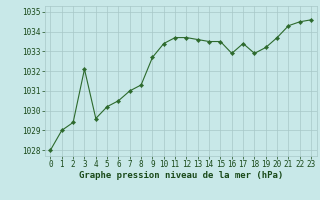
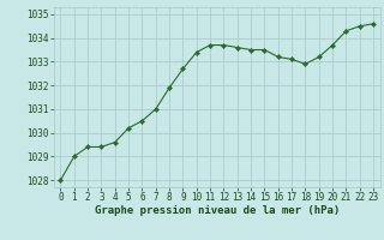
3: 1032.1 -> 1029.4
8: 1031.3 -> 1031.9
16: 1032.9 -> 1033.2
17: 1033.4 -> 1033.1
